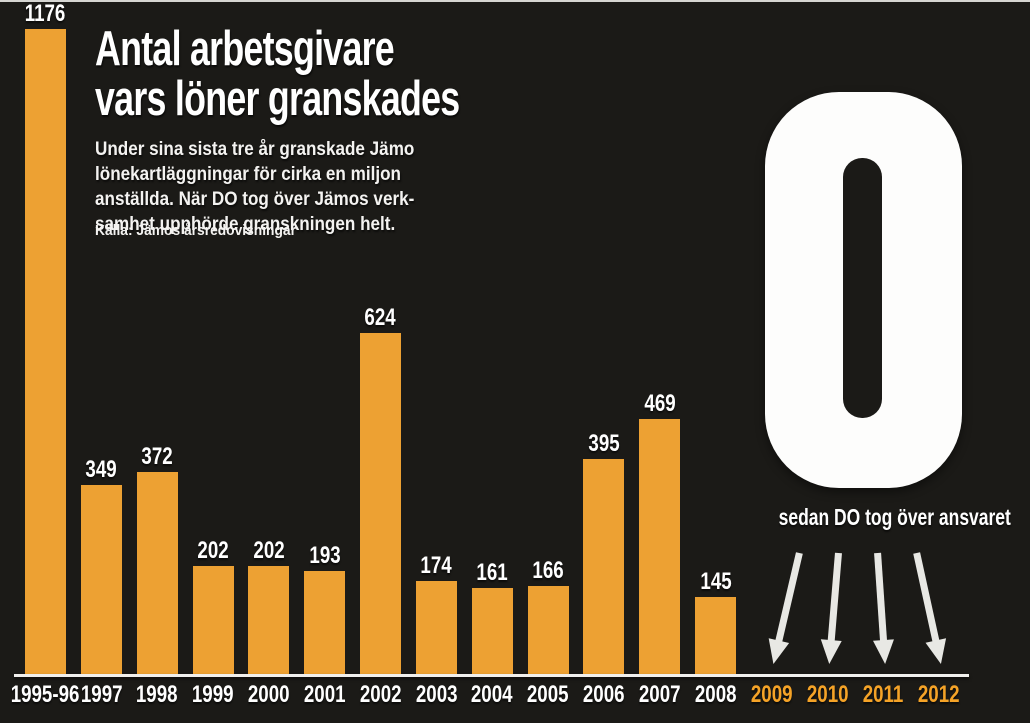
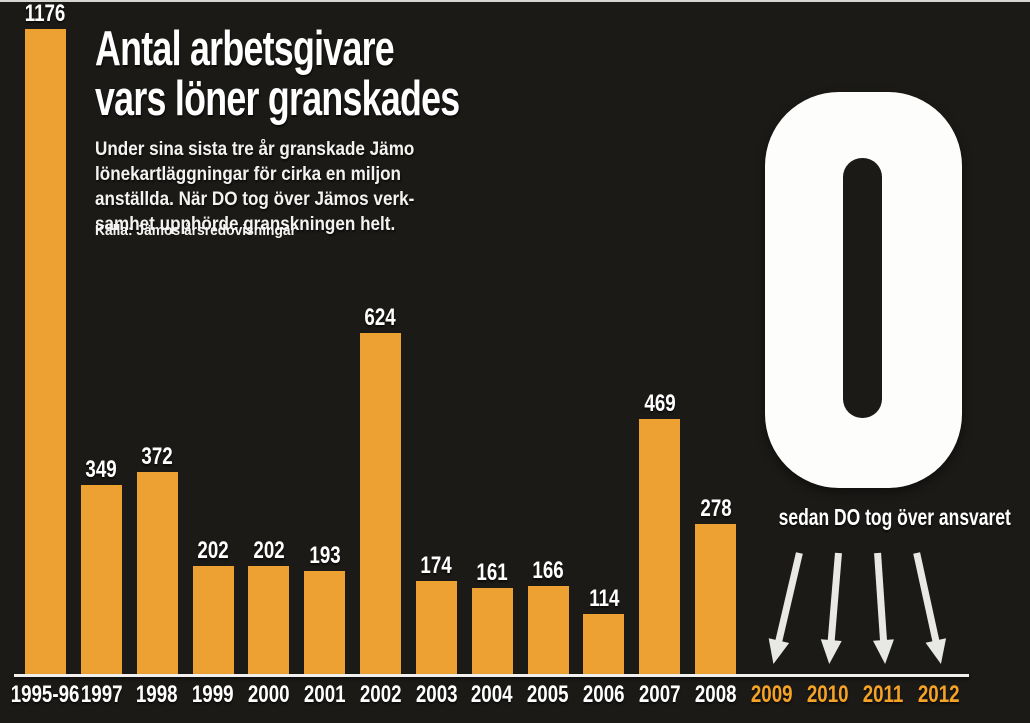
2006: 395 -> 114
2008: 145 -> 278
